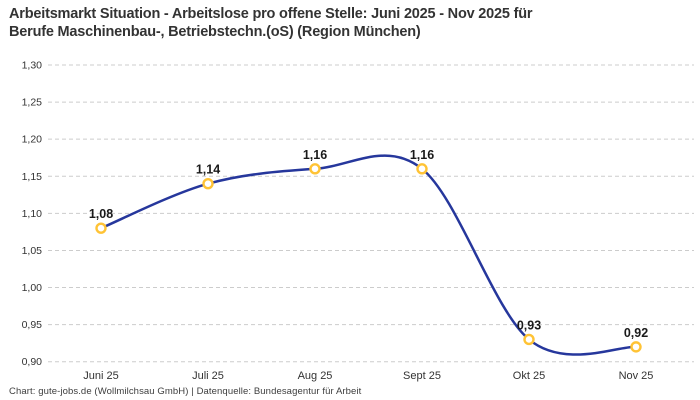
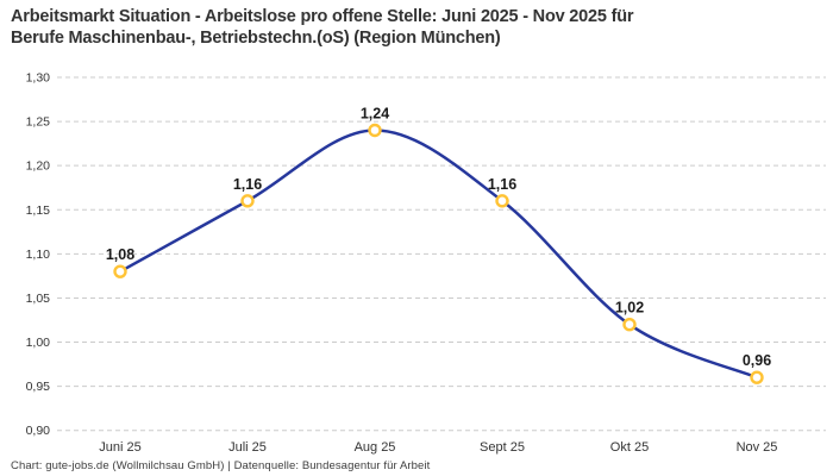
Juli 25: 1,14 -> 1,16
Aug 25: 1,16 -> 1,24
Okt 25: 0,93 -> 1,02
Nov 25: 0,92 -> 0,96
